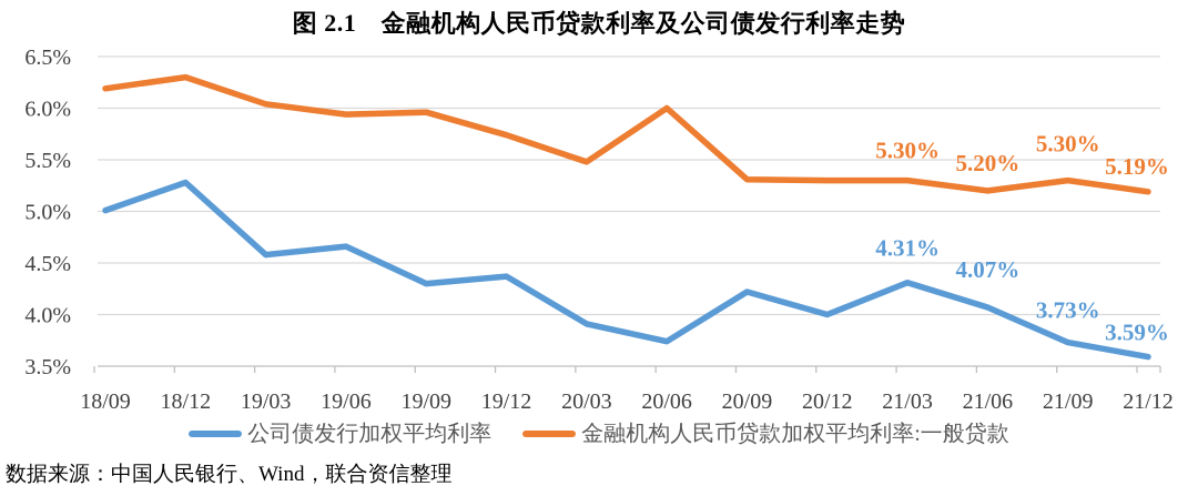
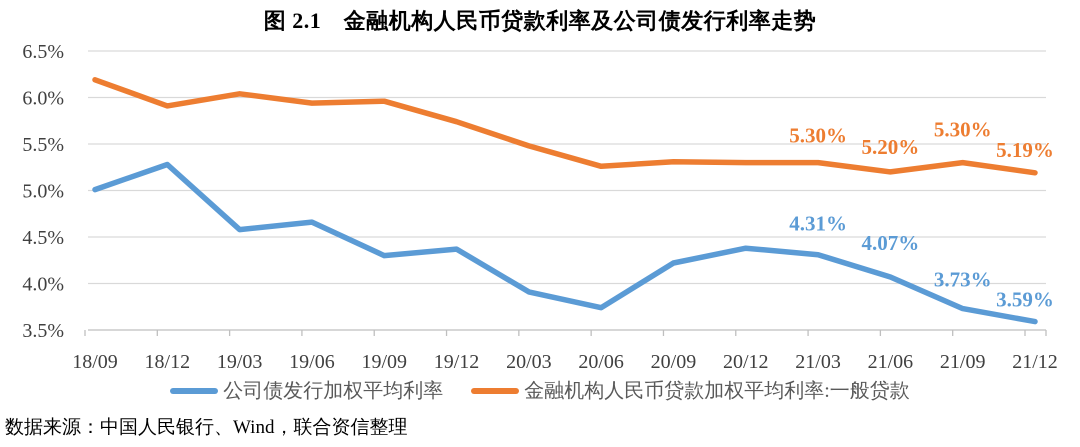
金融机构人民币贷款加权平均利率:一般贷款/18/12: 6.3% -> 5.9%
金融机构人民币贷款加权平均利率:一般贷款/20/06: 6.0% -> 5.3%
公司债发行加权平均利率/20/12: 4.0% -> 4.4%
